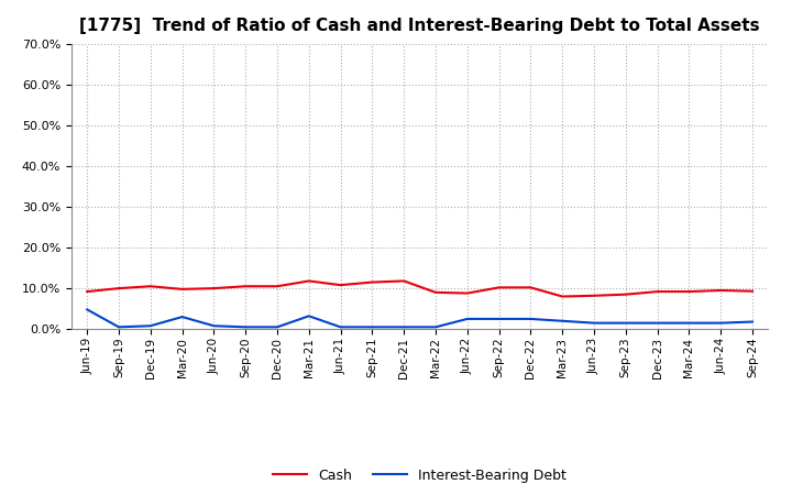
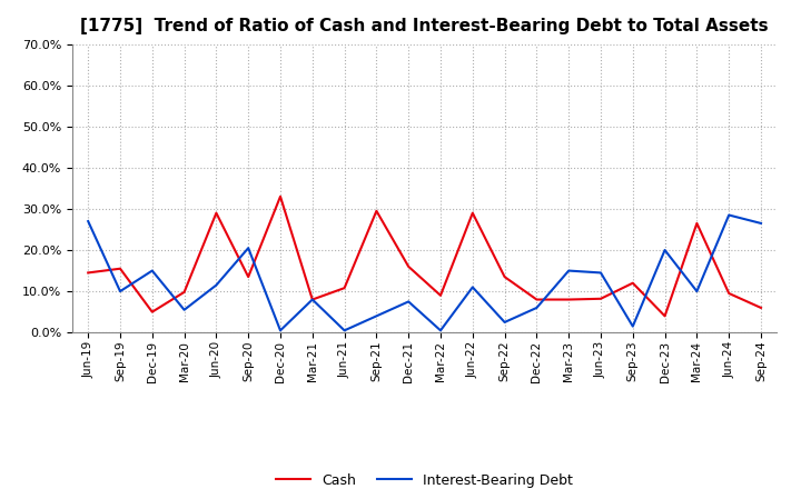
Cash/Jun-19: 9.2% -> 14.5%
Interest-Bearing Debt/Jun-19: 4.8% -> 27.0%
Cash/Sep-19: 10.0% -> 15.5%
Interest-Bearing Debt/Sep-19: 0.5% -> 10.0%
Cash/Dec-19: 10.5% -> 5.0%
Interest-Bearing Debt/Dec-19: 0.8% -> 15.0%
Interest-Bearing Debt/Mar-20: 3.0% -> 5.5%
Cash/Jun-20: 10.0% -> 29.0%
Interest-Bearing Debt/Jun-20: 0.8% -> 11.5%
Cash/Sep-20: 10.5% -> 13.5%
Interest-Bearing Debt/Sep-20: 0.5% -> 20.5%
Cash/Dec-20: 10.5% -> 33.0%
Cash/Mar-21: 11.8% -> 8.0%
Interest-Bearing Debt/Mar-21: 3.2% -> 8.0%
Cash/Sep-21: 11.5% -> 29.5%
Interest-Bearing Debt/Sep-21: 0.5% -> 4.0%
Cash/Dec-21: 11.8% -> 16.0%
Interest-Bearing Debt/Dec-21: 0.5% -> 7.5%
Cash/Jun-22: 8.8% -> 29.0%
Interest-Bearing Debt/Jun-22: 2.5% -> 11.0%
Cash/Sep-22: 10.2% -> 13.5%
Cash/Dec-22: 10.2% -> 8.0%
Interest-Bearing Debt/Dec-22: 2.5% -> 6.0%
Interest-Bearing Debt/Mar-23: 2.0% -> 15.0%
Interest-Bearing Debt/Jun-23: 1.5% -> 14.5%
Cash/Sep-23: 8.5% -> 12.0%
Cash/Dec-23: 9.2% -> 4.0%
Interest-Bearing Debt/Dec-23: 1.5% -> 20.0%
Cash/Mar-24: 9.2% -> 26.5%
Interest-Bearing Debt/Mar-24: 1.5% -> 10.0%
Interest-Bearing Debt/Jun-24: 1.5% -> 28.5%
Cash/Sep-24: 9.3% -> 6.0%
Interest-Bearing Debt/Sep-24: 1.8% -> 26.5%
